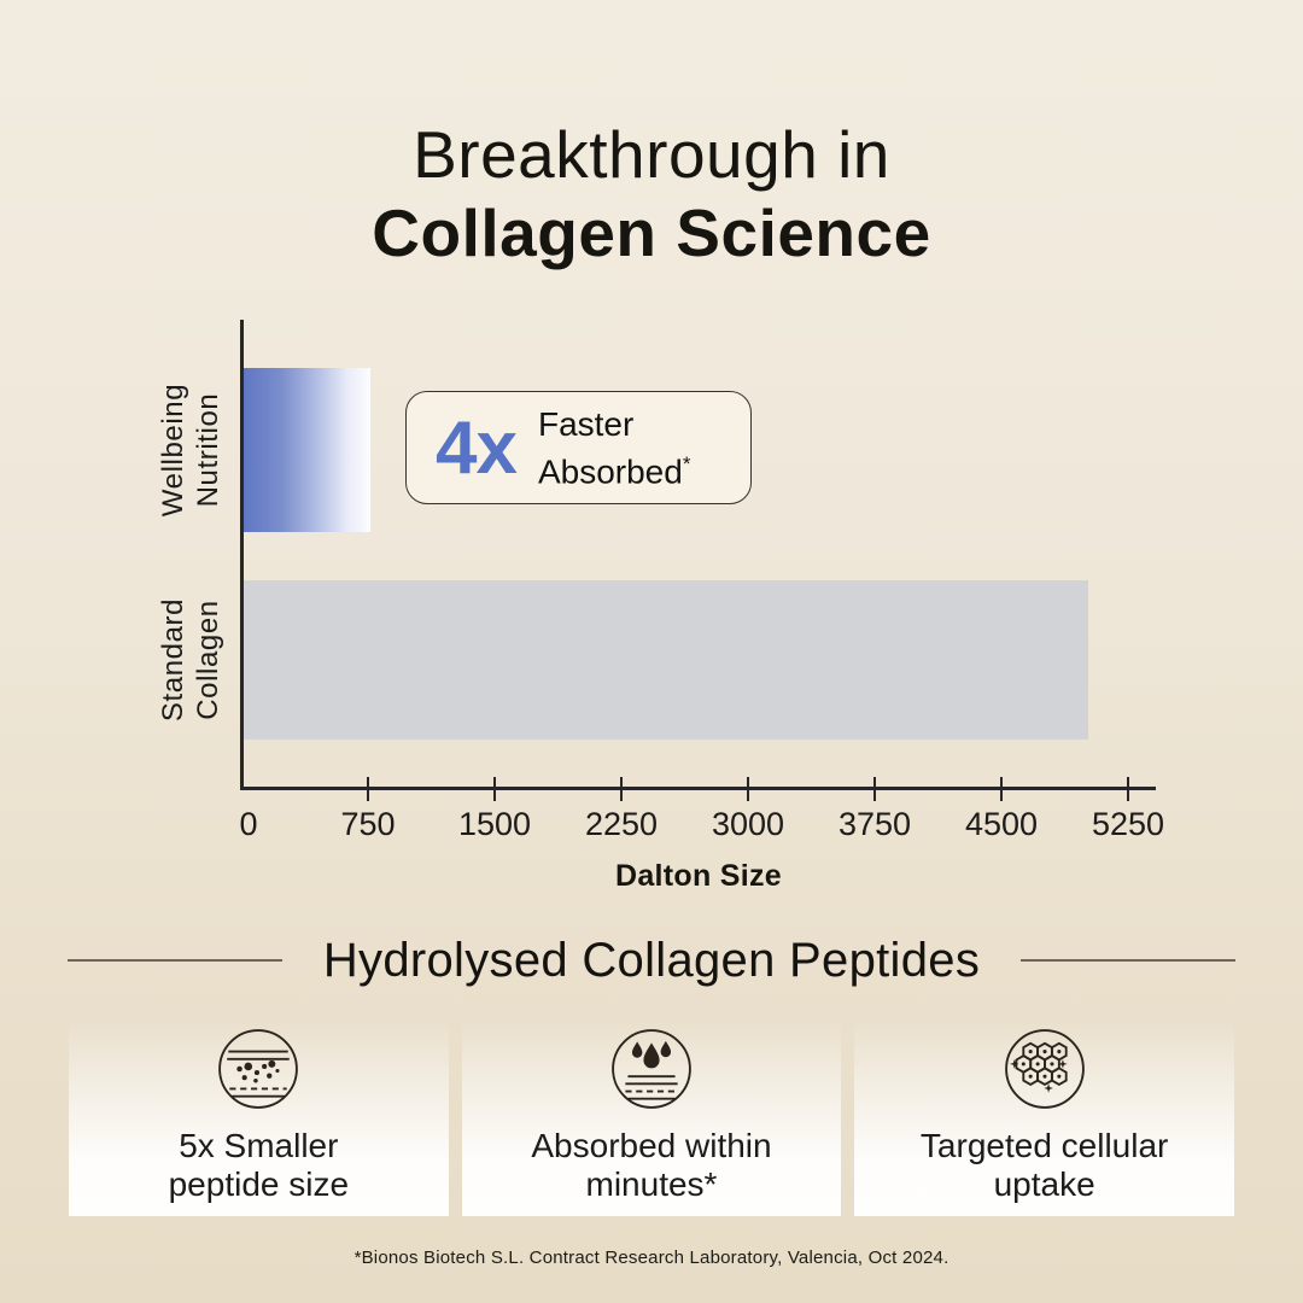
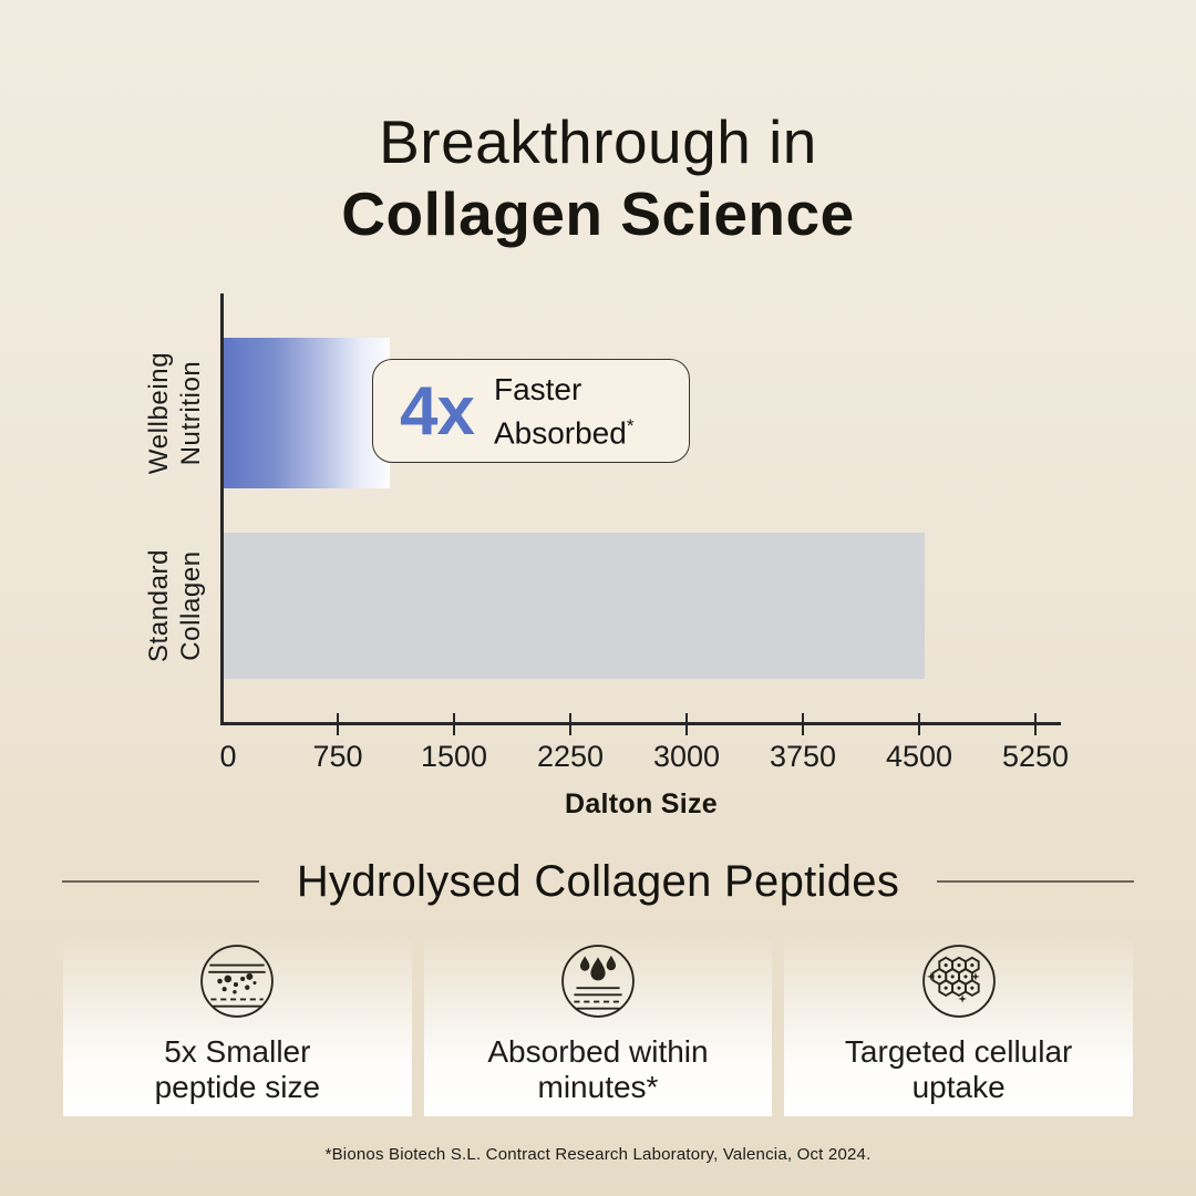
Wellbeing Nutrition: 750 -> 1070
Standard Collagen: 5000 -> 4520
